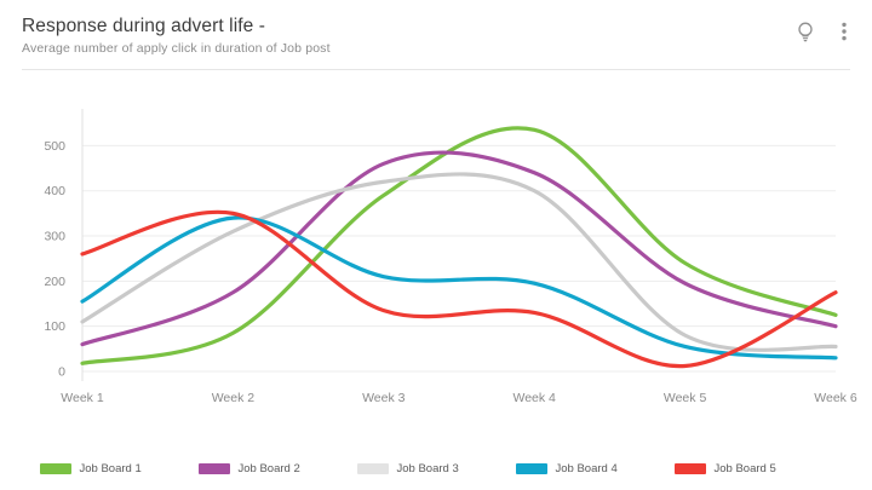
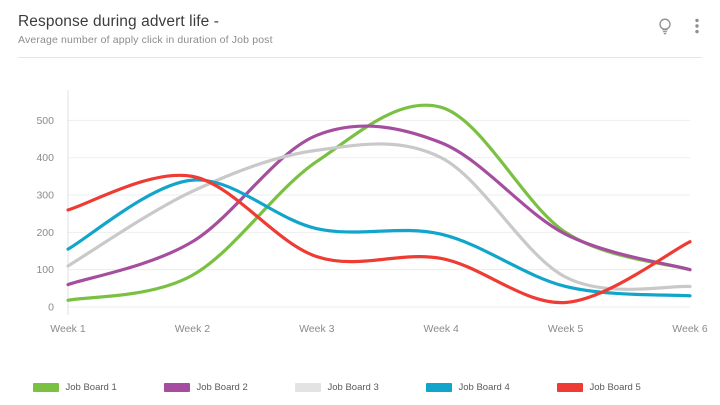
Job Board 1/Week 5: 240 -> 200
Job Board 1/Week 6: 120 -> 100
